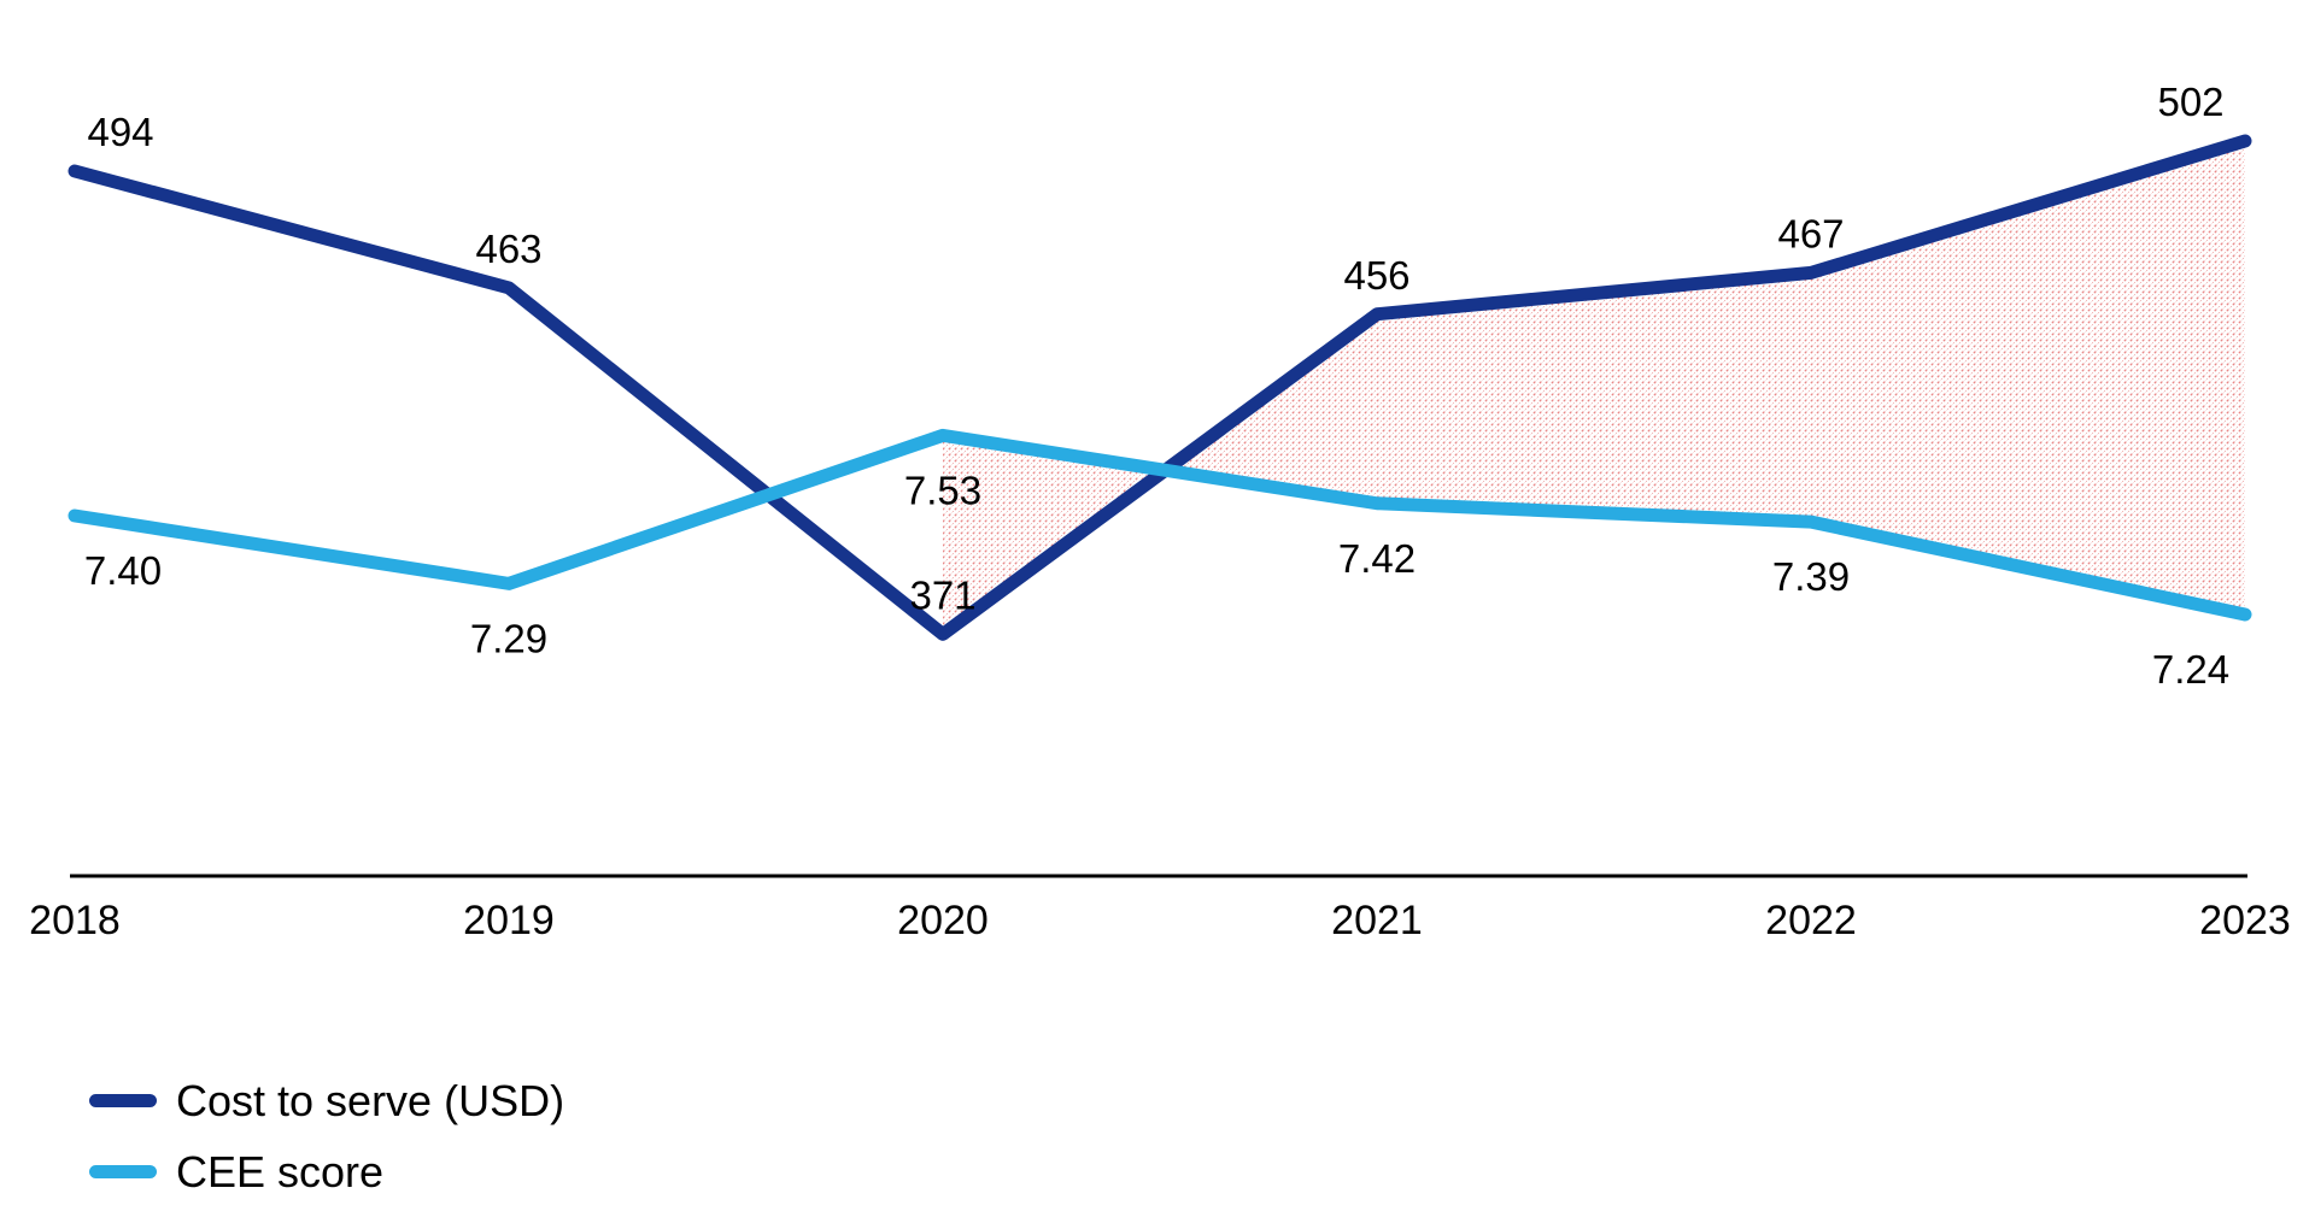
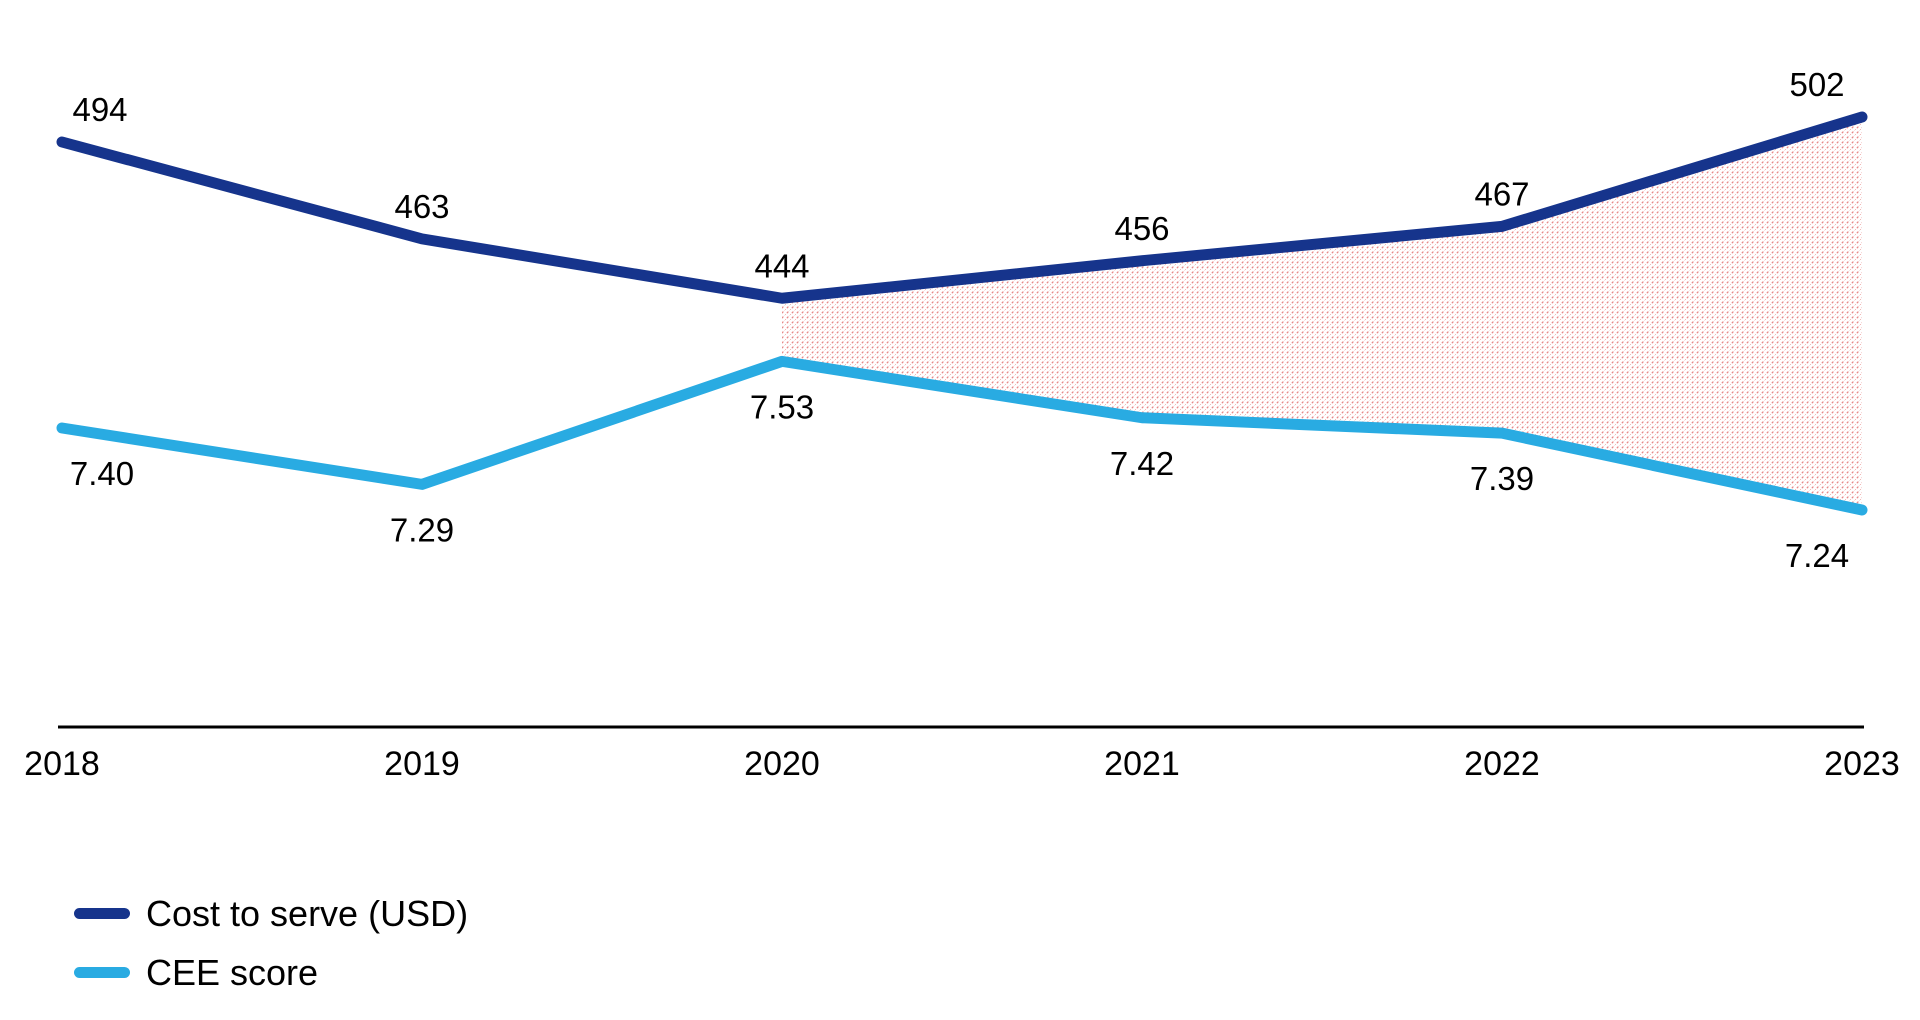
Cost to serve (USD)/2020: 371 -> 444
